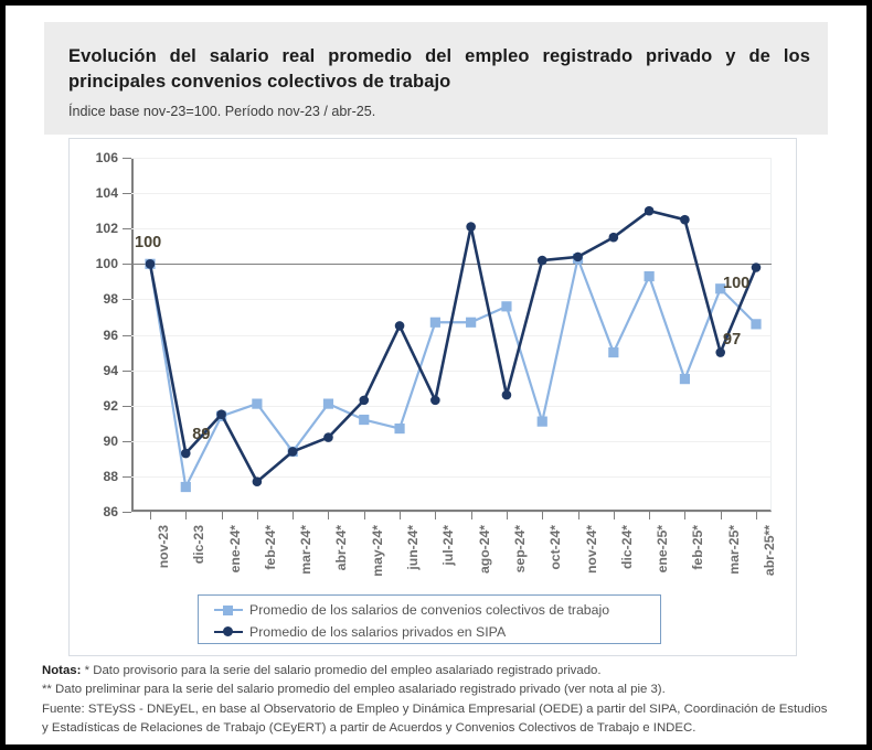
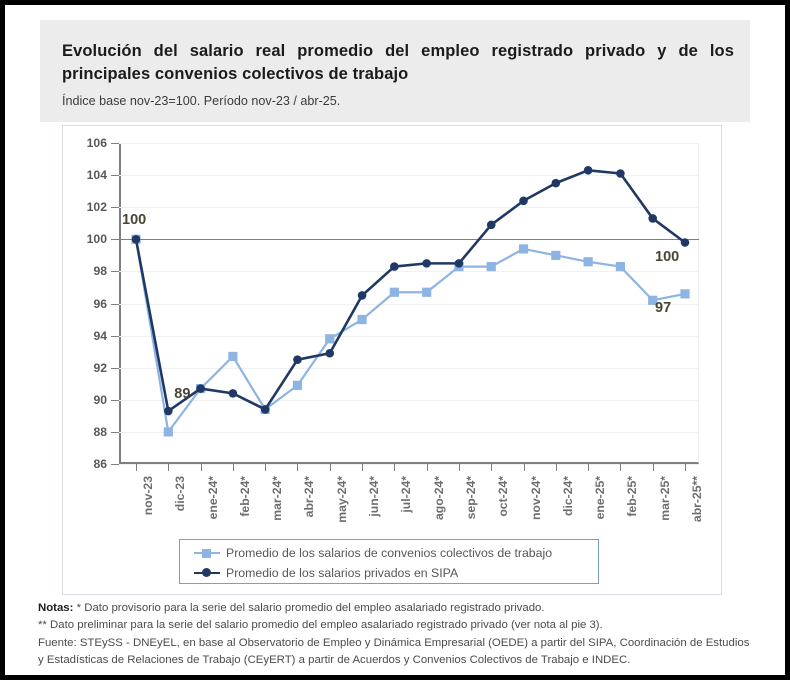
Promedio de los salarios de convenios colectivos de trabajo/dic-23: 87.4 -> 88.0
Promedio de los salarios de convenios colectivos de trabajo/ene-24*: 91.4 -> 90.7
Promedio de los salarios privados en SIPA/ene-24*: 91.5 -> 90.7
Promedio de los salarios de convenios colectivos de trabajo/feb-24*: 92.1 -> 92.7
Promedio de los salarios privados en SIPA/feb-24*: 87.7 -> 90.4
Promedio de los salarios de convenios colectivos de trabajo/abr-24*: 92.1 -> 90.9
Promedio de los salarios privados en SIPA/abr-24*: 90.2 -> 92.5
Promedio de los salarios de convenios colectivos de trabajo/may-24*: 91.2 -> 93.8
Promedio de los salarios privados en SIPA/may-24*: 92.3 -> 92.9
Promedio de los salarios de convenios colectivos de trabajo/jun-24*: 90.7 -> 95.0
Promedio de los salarios privados en SIPA/jul-24*: 92.3 -> 98.3
Promedio de los salarios privados en SIPA/ago-24*: 102.1 -> 98.5
Promedio de los salarios de convenios colectivos de trabajo/sep-24*: 97.6 -> 98.3
Promedio de los salarios privados en SIPA/sep-24*: 92.6 -> 98.5
Promedio de los salarios de convenios colectivos de trabajo/oct-24*: 91.1 -> 98.3
Promedio de los salarios privados en SIPA/oct-24*: 100.2 -> 100.9
Promedio de los salarios de convenios colectivos de trabajo/nov-24*: 100.3 -> 99.4
Promedio de los salarios privados en SIPA/nov-24*: 100.4 -> 102.4
Promedio de los salarios de convenios colectivos de trabajo/dic-24*: 95.0 -> 99.0
Promedio de los salarios privados en SIPA/dic-24*: 101.5 -> 103.5
Promedio de los salarios de convenios colectivos de trabajo/ene-25*: 99.3 -> 98.6
Promedio de los salarios privados en SIPA/ene-25*: 103.0 -> 104.3
Promedio de los salarios de convenios colectivos de trabajo/feb-25*: 93.5 -> 98.3
Promedio de los salarios privados en SIPA/feb-25*: 102.5 -> 104.1
Promedio de los salarios de convenios colectivos de trabajo/mar-25*: 98.6 -> 96.2
Promedio de los salarios privados en SIPA/mar-25*: 95.0 -> 101.3
